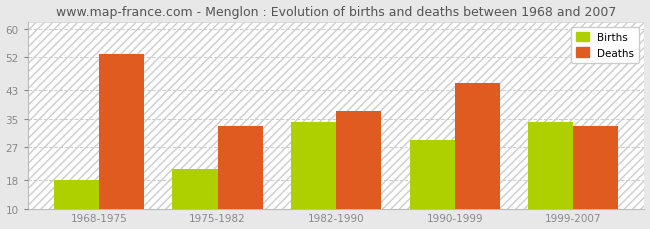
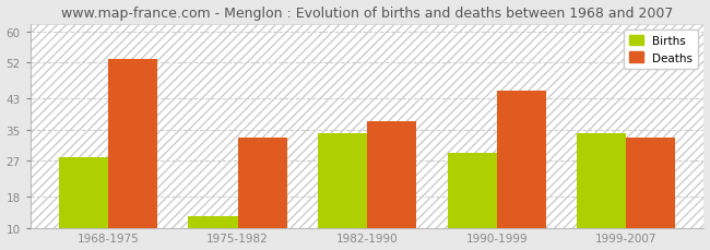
Births/1968-1975: 18 -> 28
Births/1975-1982: 21 -> 13
